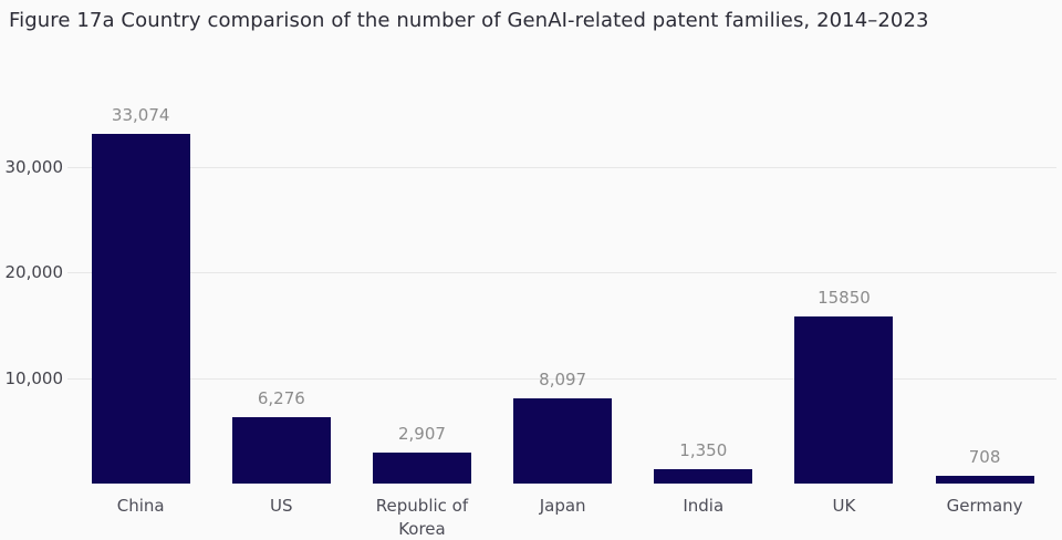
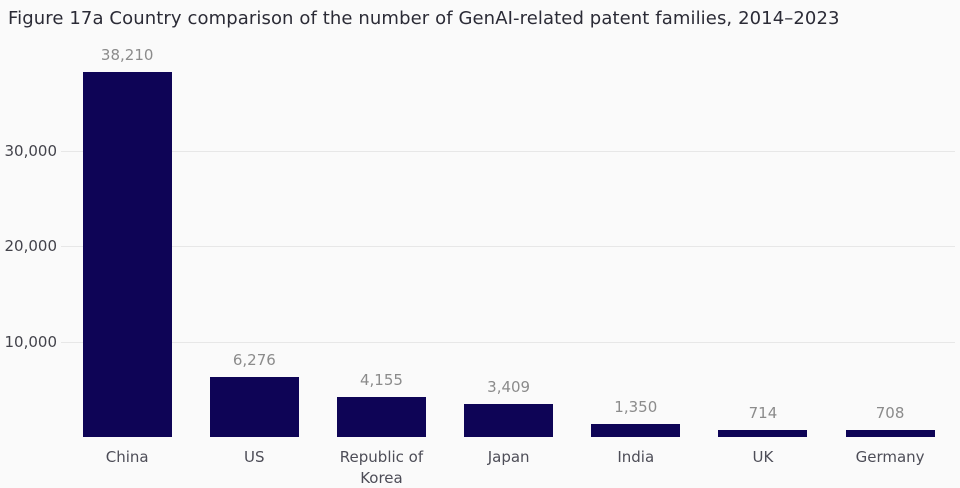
China: 33,074 -> 38,210
Republic of Korea: 2,907 -> 4,155
Japan: 8,097 -> 3,409
UK: 15850 -> 714
